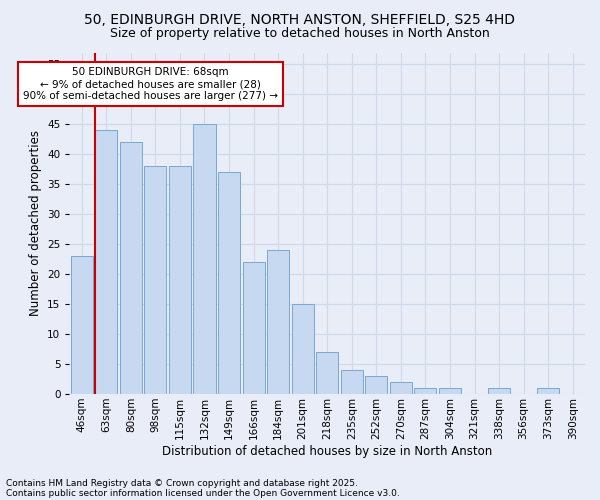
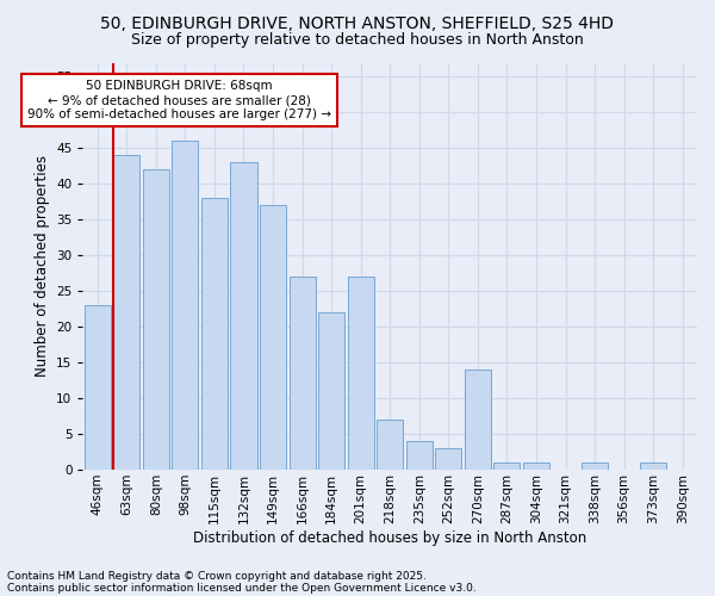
98sqm: 38 -> 46
132sqm: 45 -> 43
166sqm: 22 -> 27
184sqm: 24 -> 22
201sqm: 15 -> 27
270sqm: 2 -> 14
